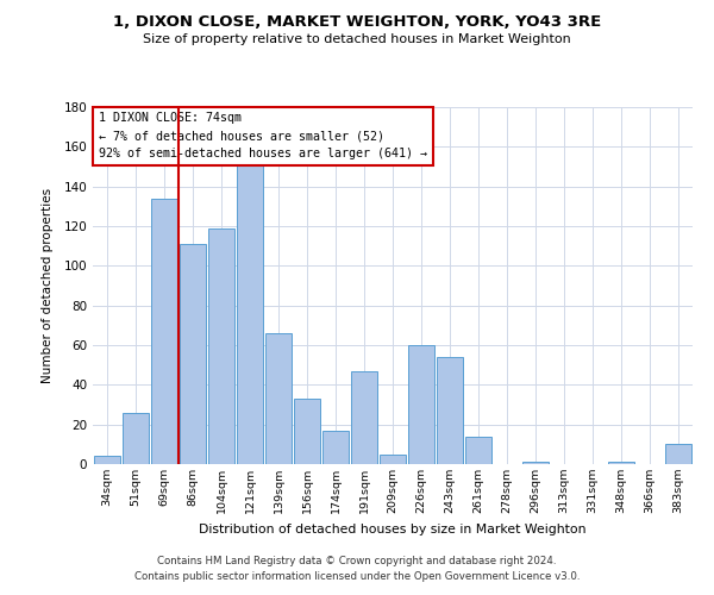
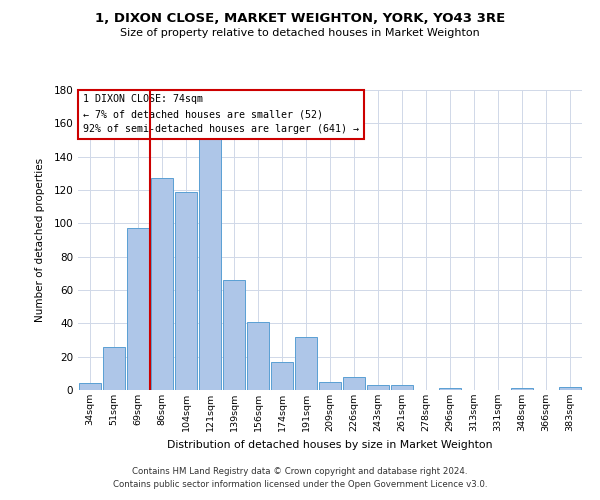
69sqm: 134 -> 97
86sqm: 111 -> 127
156sqm: 33 -> 41
191sqm: 47 -> 32
226sqm: 60 -> 8
243sqm: 54 -> 3
261sqm: 14 -> 3
383sqm: 10 -> 2
